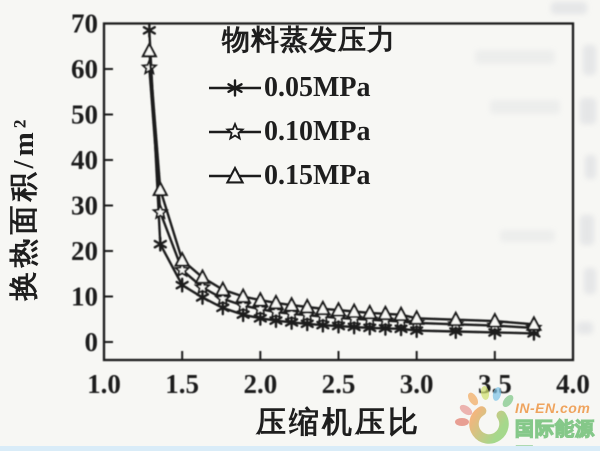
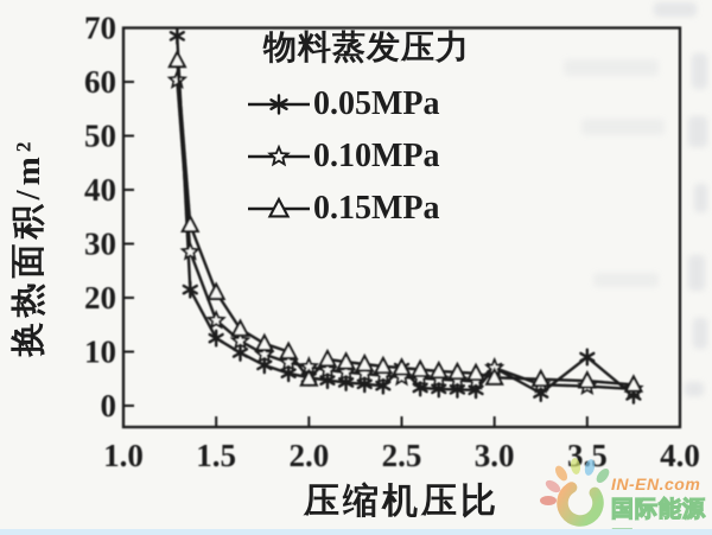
0.15MPa/1.5: 18 -> 21
0.15MPa/2.0: 9 -> 5
0.05MPa/2.5: 4 -> 7
0.05MPa/3.0: 2 -> 7
0.10MPa/3.0: 4 -> 7
0.05MPa/3.5: 2 -> 9
